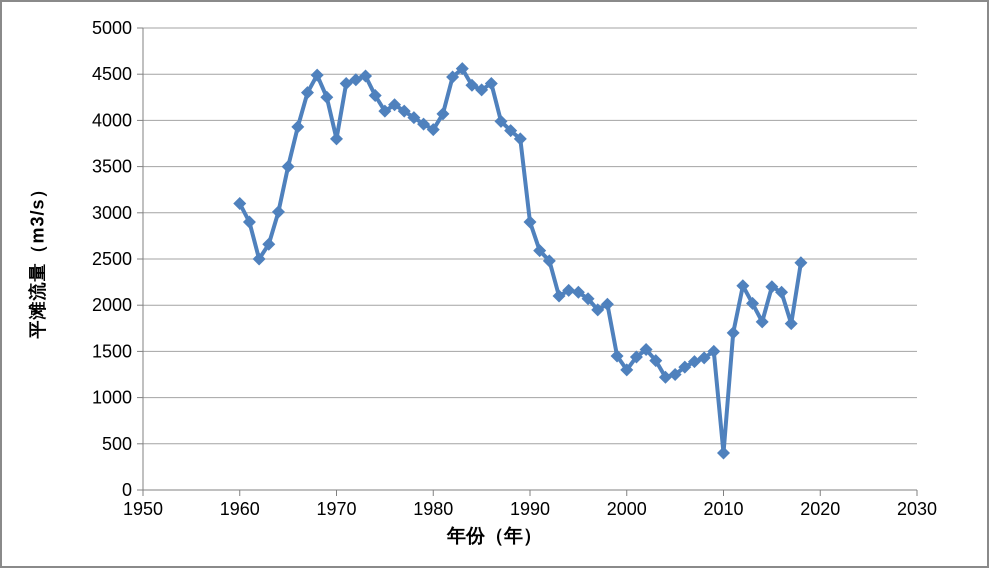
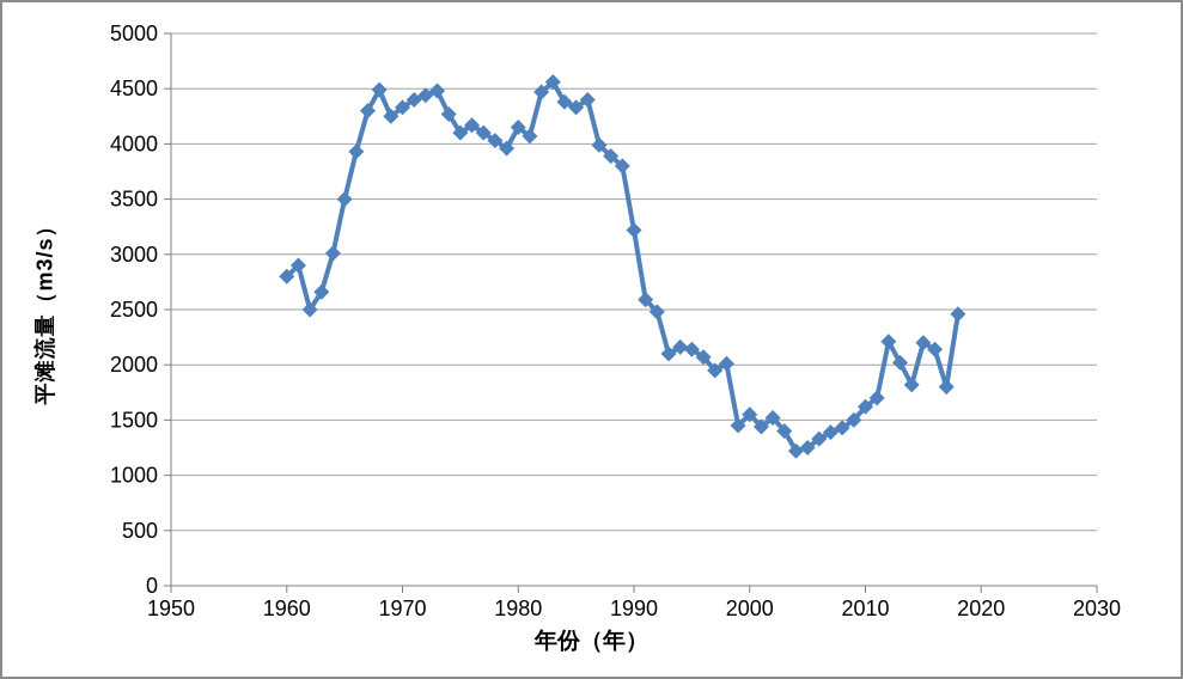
1960: 3100 -> 2800
1970: 3800 -> 4300
1980: 3900 -> 4200
1990: 2900 -> 3200
2000: 1300 -> 1600
2010: 400 -> 1600
